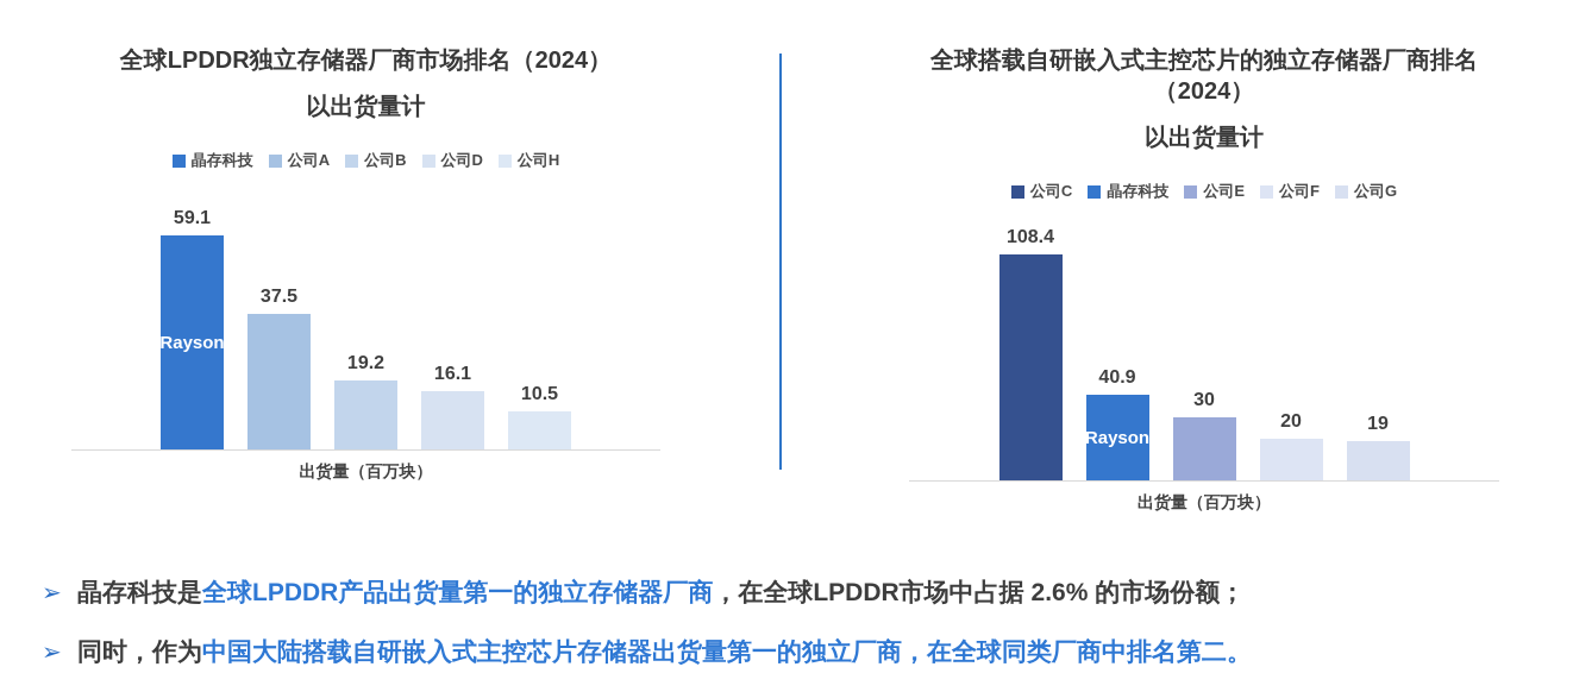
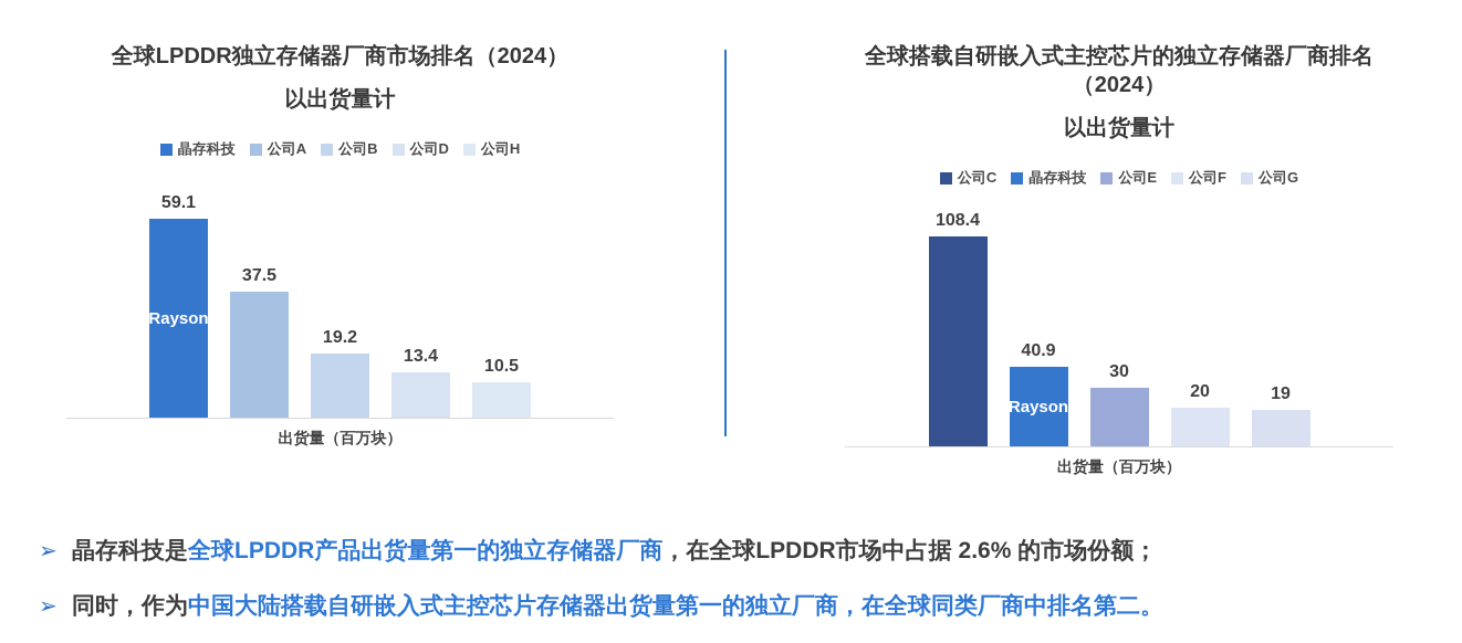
全球LPDDR独立存储器厂商市场排名（2024）/公司D: 16.1 -> 13.4
